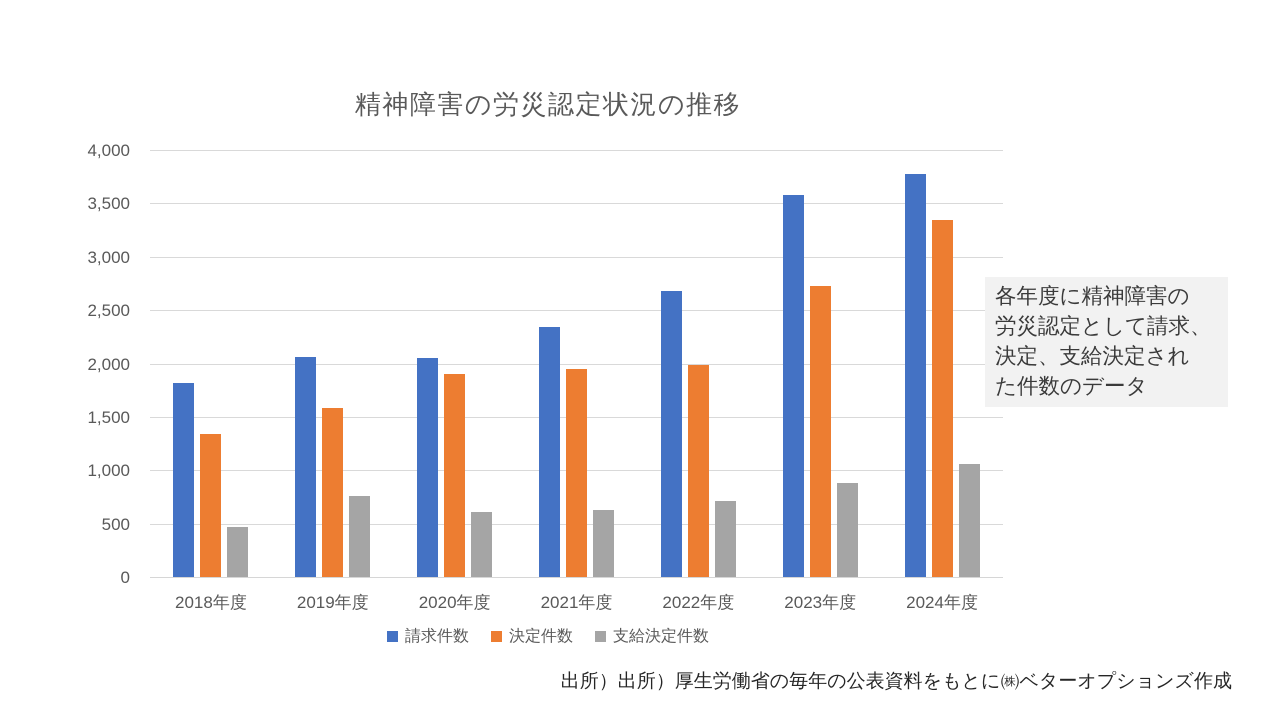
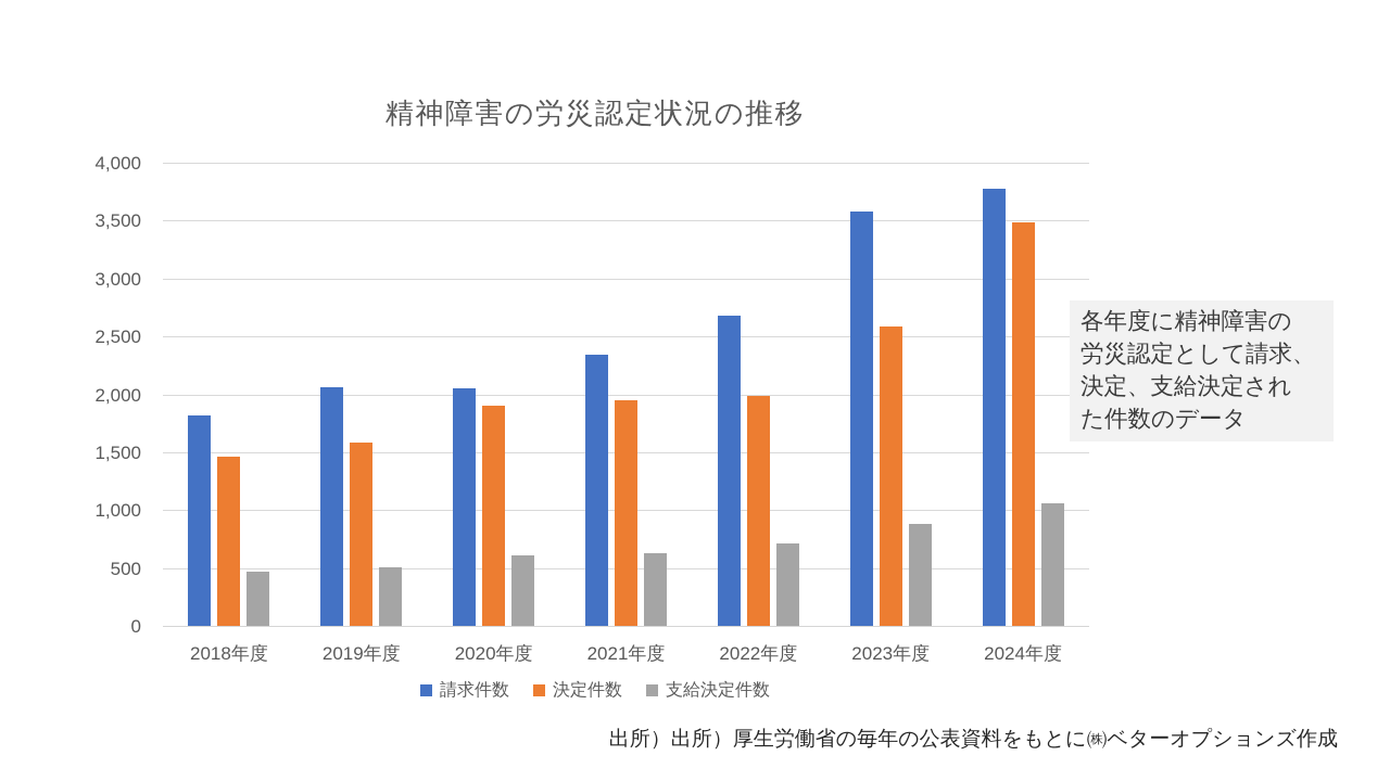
決定件数/2018年度: 1340 -> 1460
支給決定件数/2019年度: 760 -> 510
決定件数/2023年度: 2730 -> 2590
決定件数/2024年度: 3340 -> 3490
